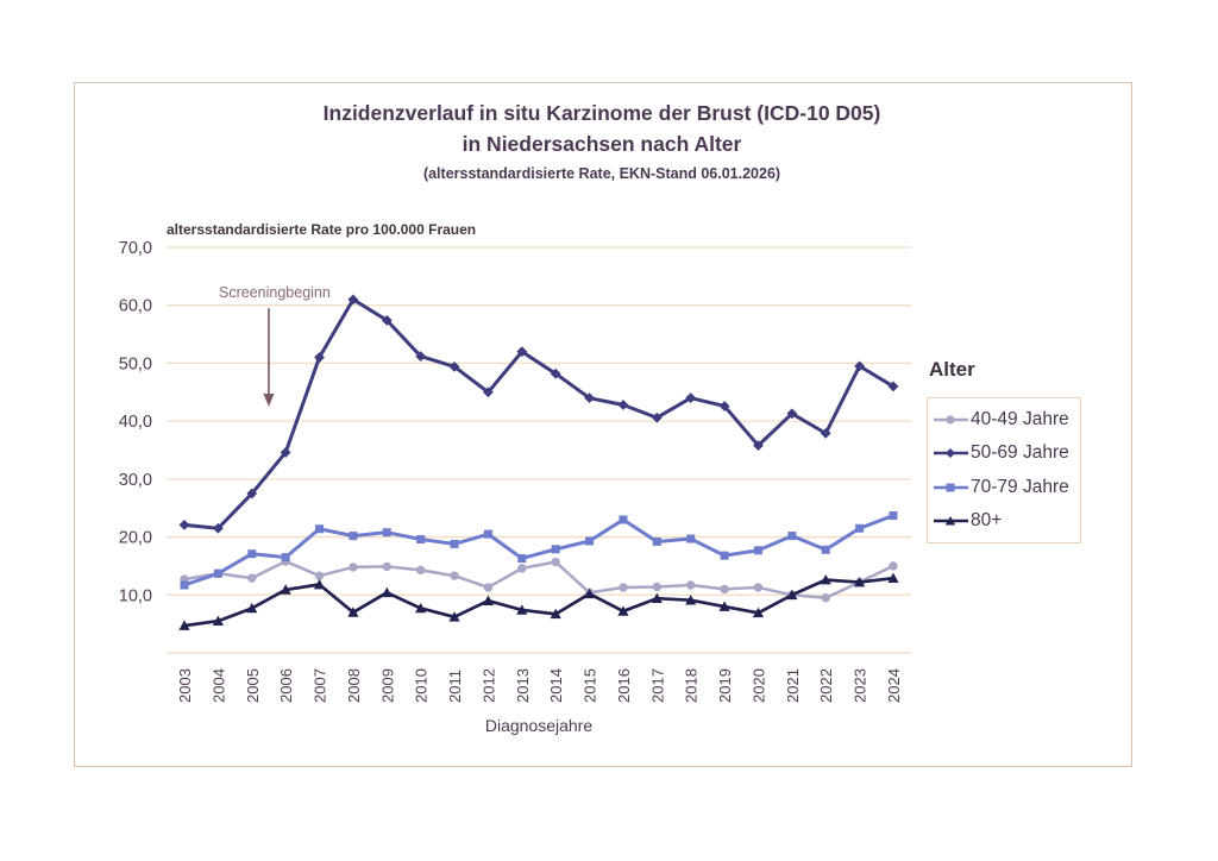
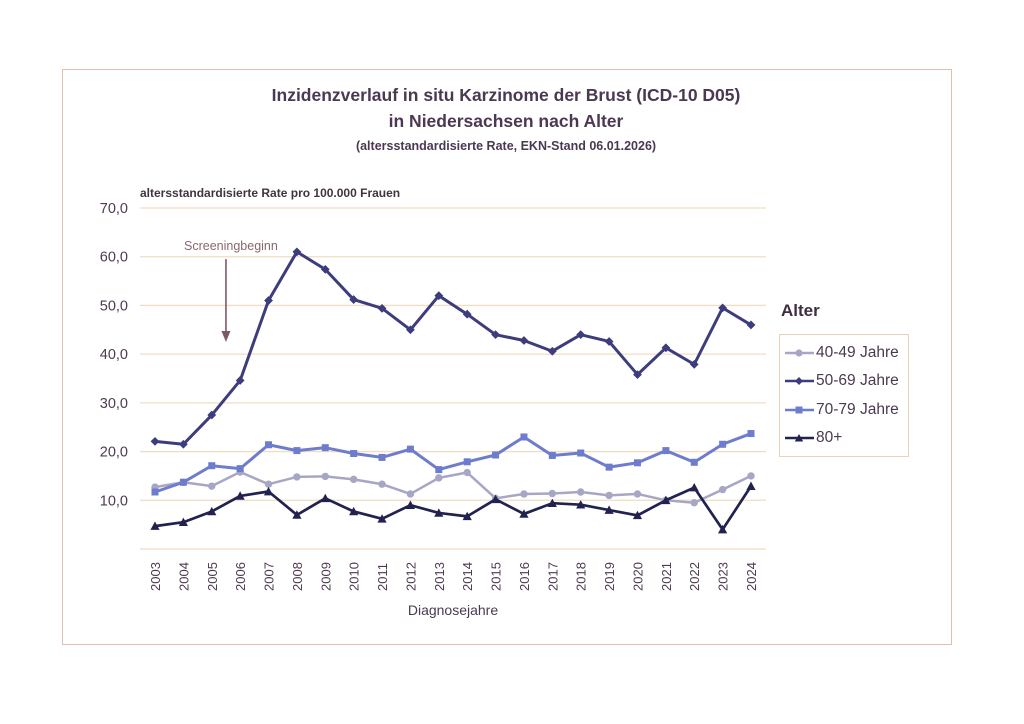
80+/2023: 12 -> 4
